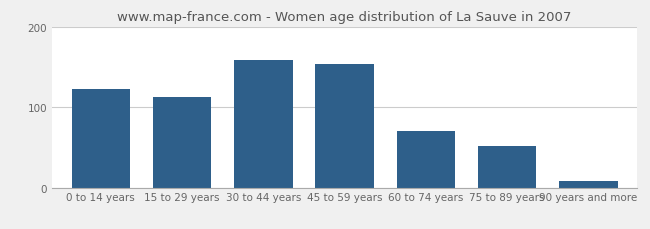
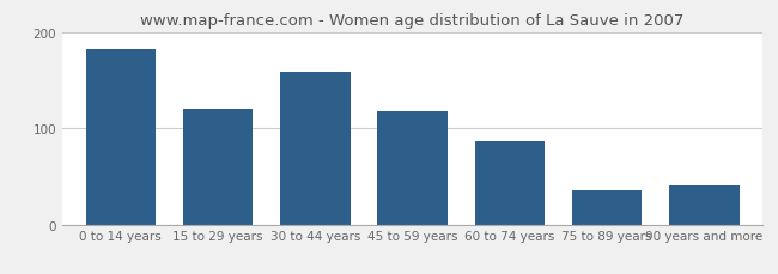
0 to 14 years: 122 -> 182
15 to 29 years: 113 -> 120
45 to 59 years: 154 -> 118
60 to 74 years: 70 -> 86
75 to 89 years: 52 -> 36
90 years and more: 8 -> 40
